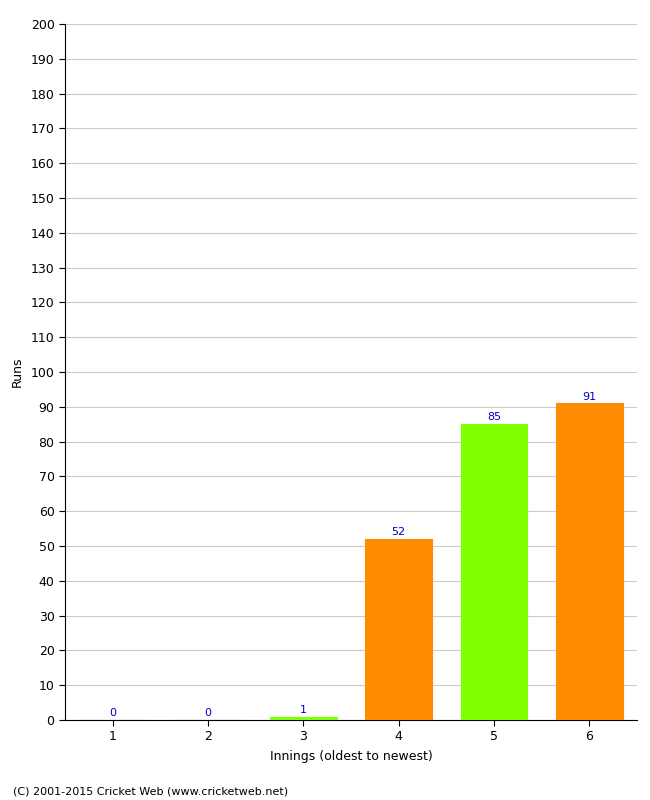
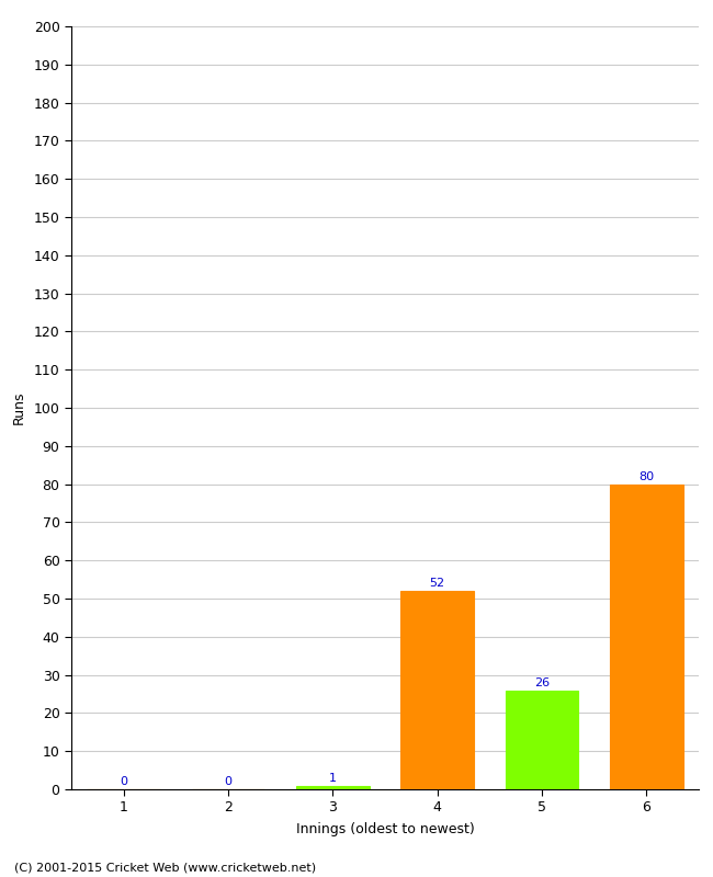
5: 85 -> 26
6: 91 -> 80
